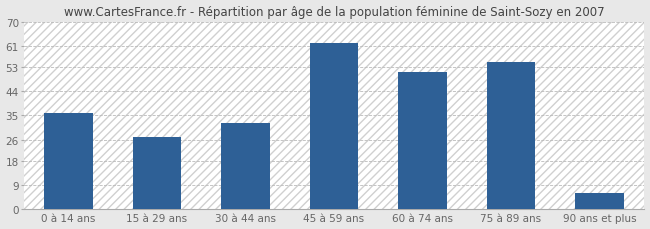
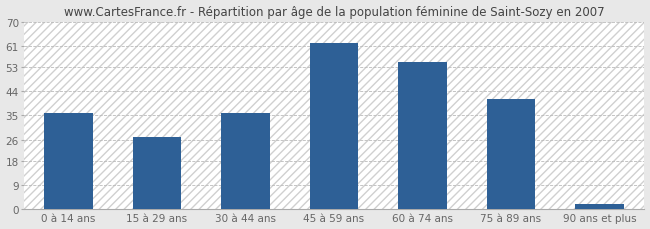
30 à 44 ans: 32 -> 36
60 à 74 ans: 51 -> 55
75 à 89 ans: 55 -> 41
90 ans et plus: 6 -> 2
